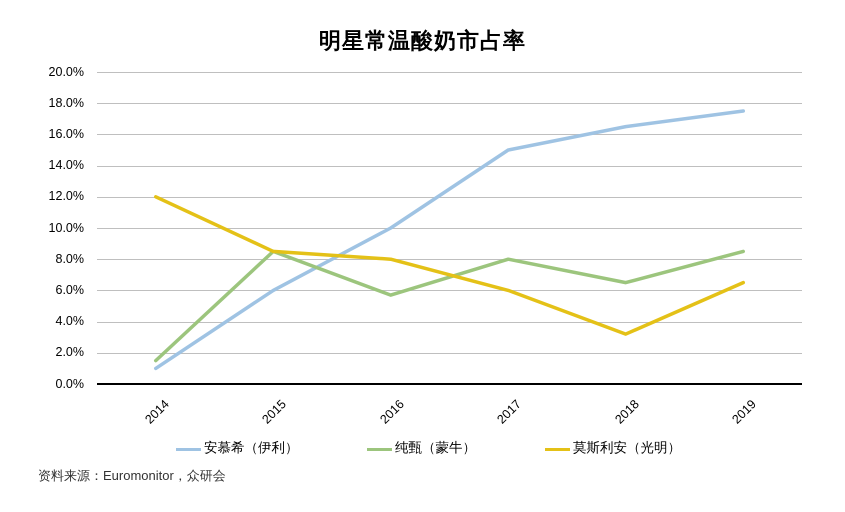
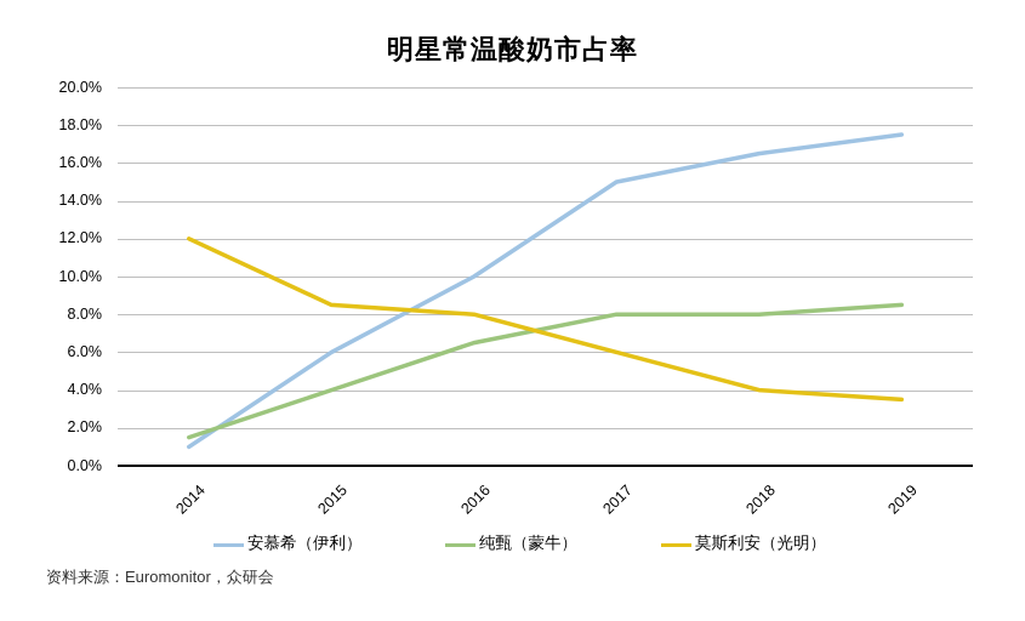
纯甄（蒙牛）/2015: 8.5% -> 4.0%
纯甄（蒙牛）/2016: 5.7% -> 6.5%
纯甄（蒙牛）/2018: 6.5% -> 8.0%
莫斯利安（光明）/2018: 3.2% -> 4.0%
莫斯利安（光明）/2019: 6.5% -> 3.5%
